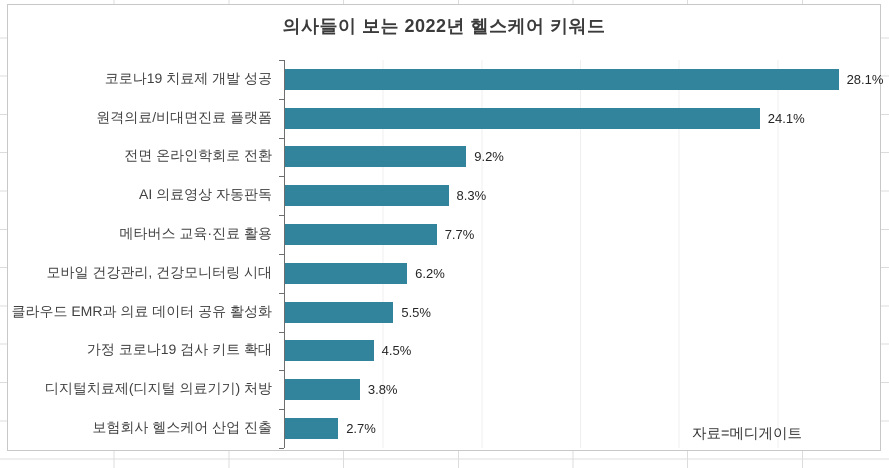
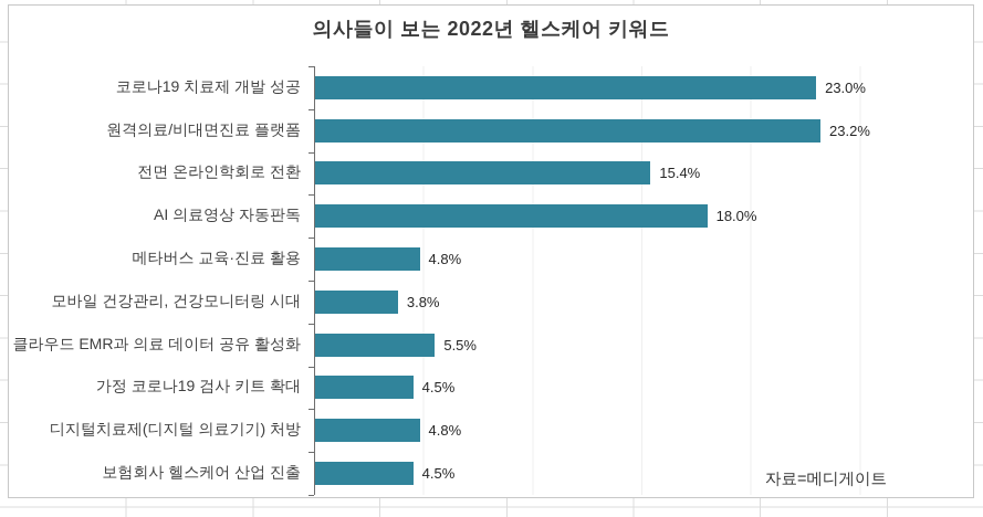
코로나19 치료제 개발 성공: 28.1% -> 23.0%
원격의료/비대면진료 플랫폼: 24.1% -> 23.2%
전면 온라인학회로 전환: 9.2% -> 15.4%
AI 의료영상 자동판독: 8.3% -> 18.0%
메타버스 교육·진료 활용: 7.7% -> 4.8%
모바일 건강관리, 건강모니터링 시대: 6.2% -> 3.8%
디지털치료제(디지털 의료기기) 처방: 3.8% -> 4.8%
보험회사 헬스케어 산업 진출: 2.7% -> 4.5%
